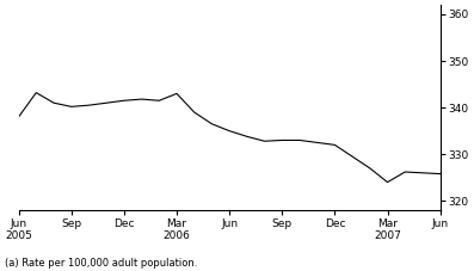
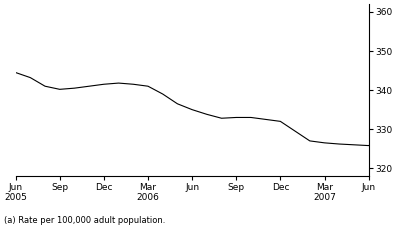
Jun 2005: 338.0 -> 344.5
Mar 2006: 343.0 -> 341.0
Mar 2007: 324.0 -> 326.5
